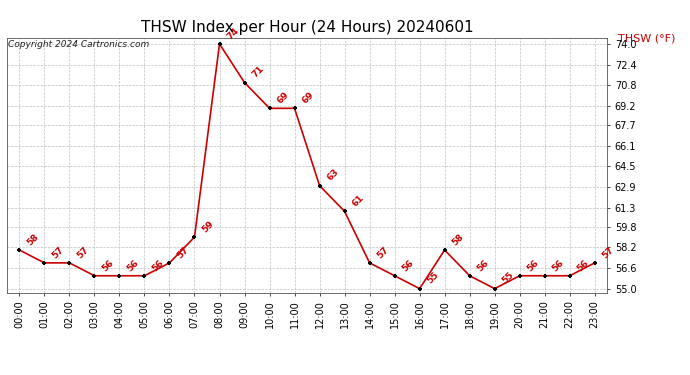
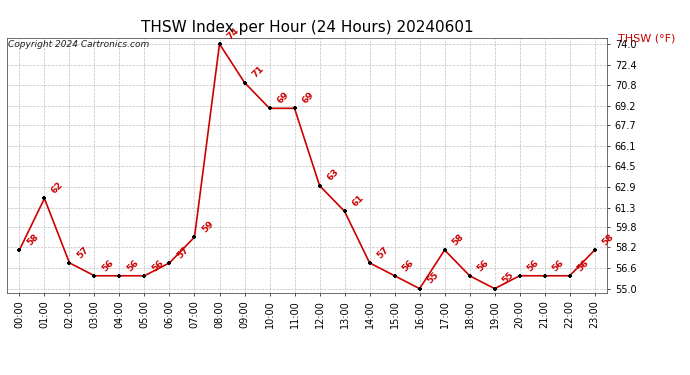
01:00: 57 -> 62
23:00: 57 -> 58
